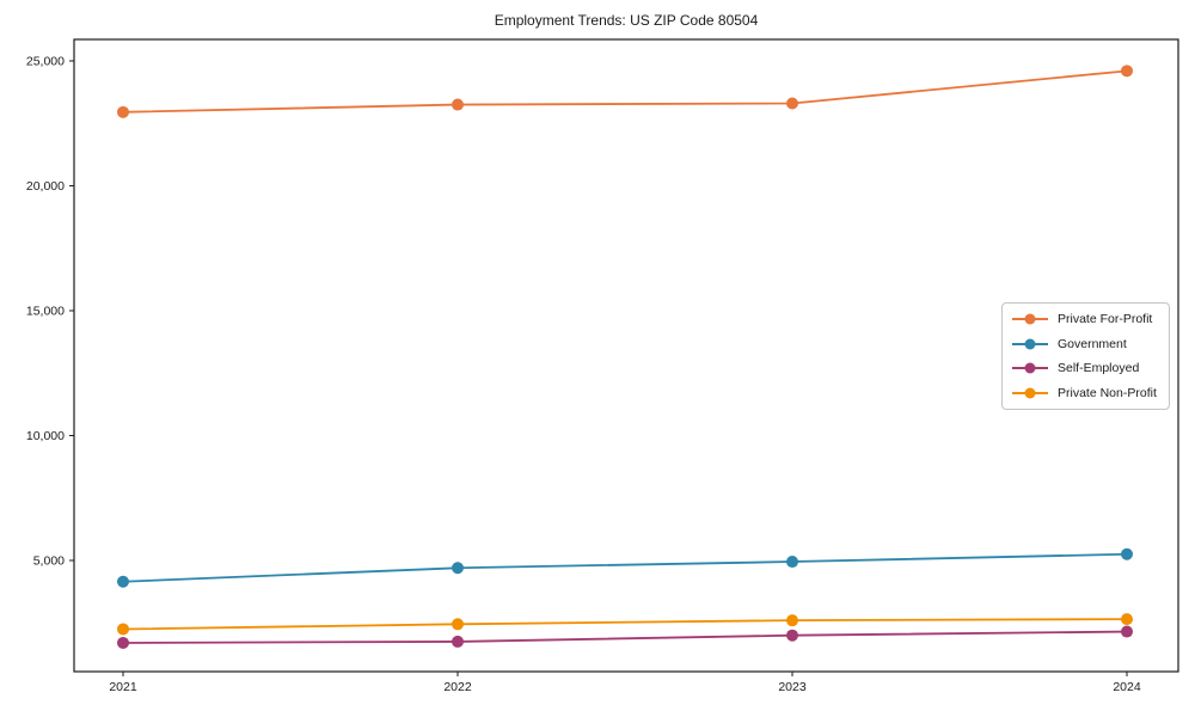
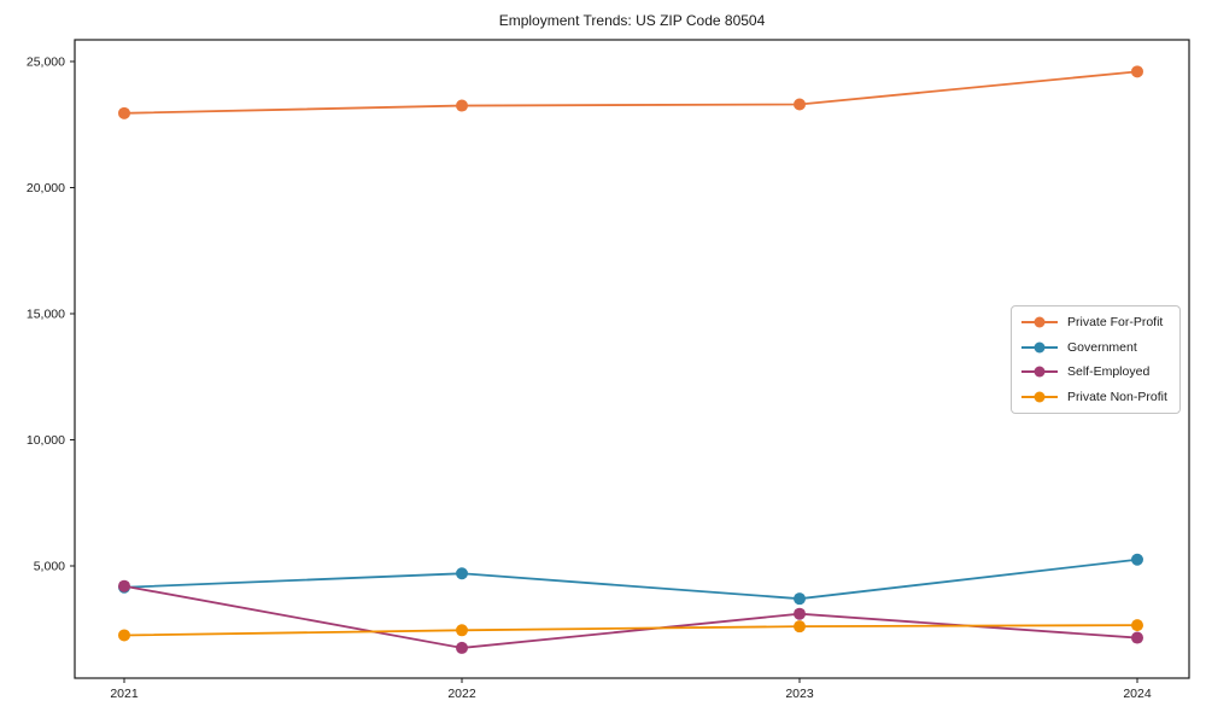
Self-Employed/2021: 1700 -> 4200
Government/2023: 5000 -> 3700
Self-Employed/2023: 2000 -> 3100
